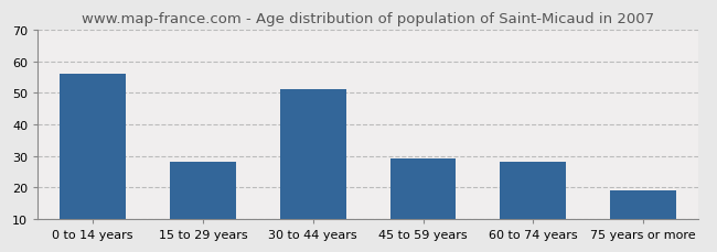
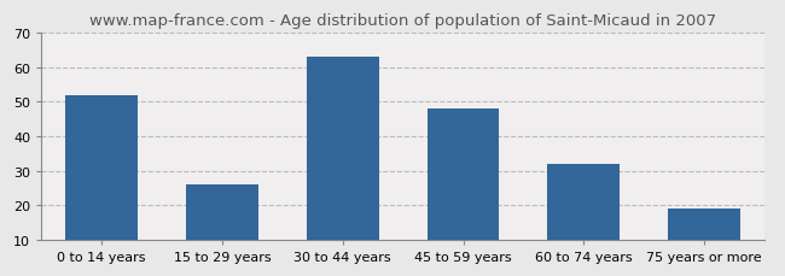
0 to 14 years: 56 -> 52
15 to 29 years: 28 -> 26
30 to 44 years: 51 -> 63
45 to 59 years: 29 -> 48
60 to 74 years: 28 -> 32
